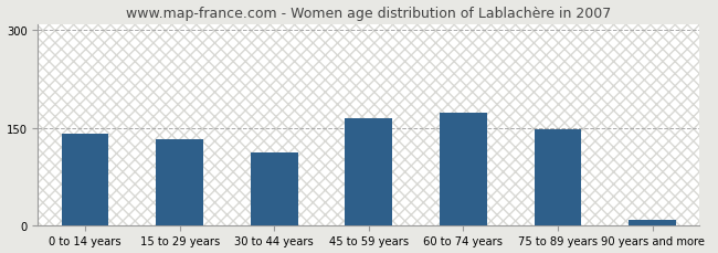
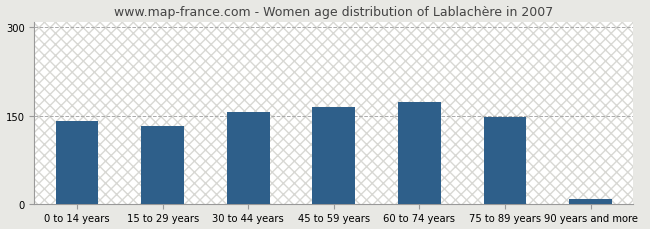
30 to 44 years: 112 -> 156
